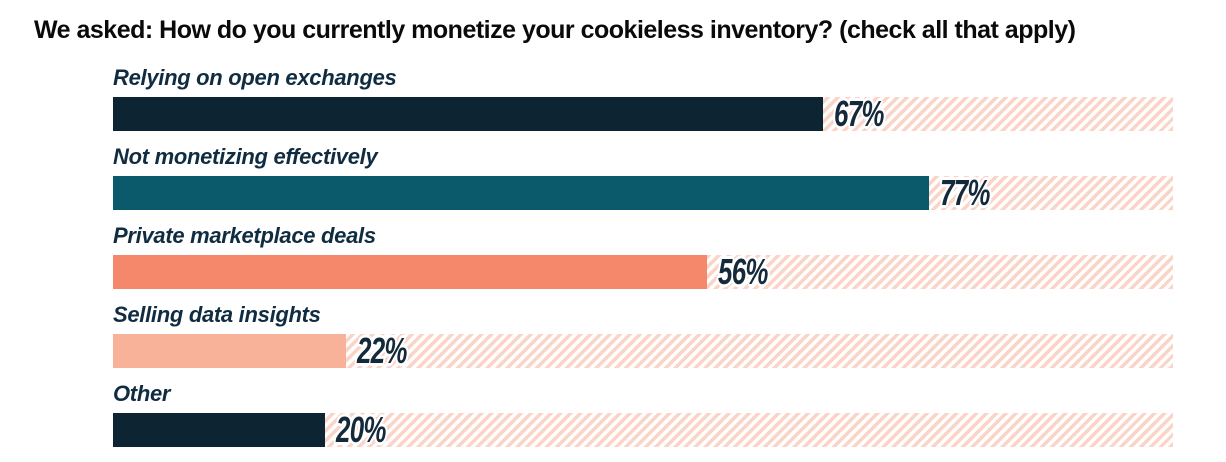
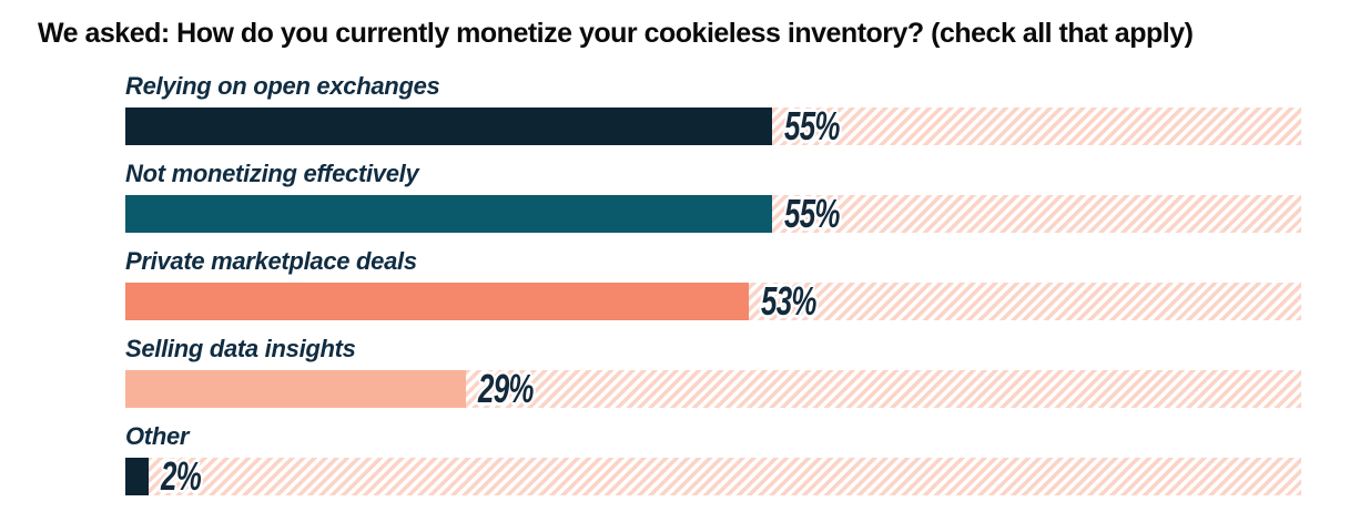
Relying on open exchanges: 67% -> 55%
Not monetizing effectively: 77% -> 55%
Private marketplace deals: 56% -> 53%
Selling data insights: 22% -> 29%
Other: 20% -> 2%
